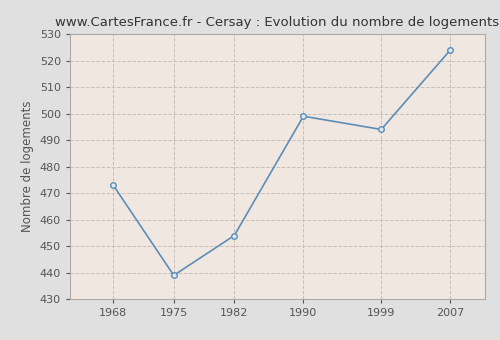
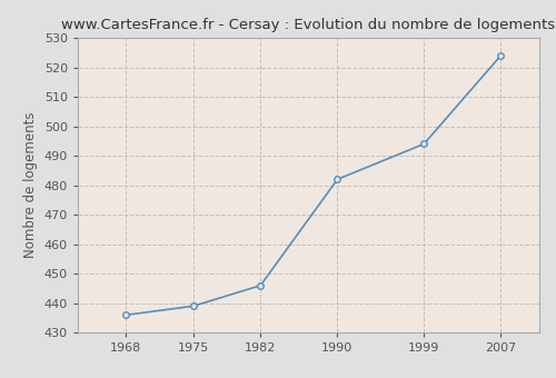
1968: 473 -> 436
1982: 454 -> 446
1990: 499 -> 482
